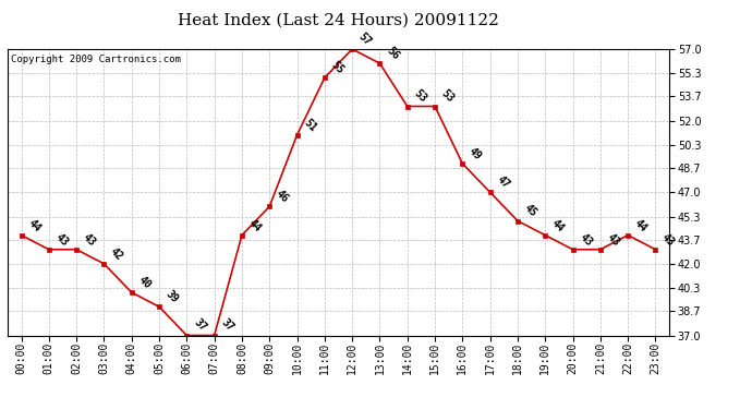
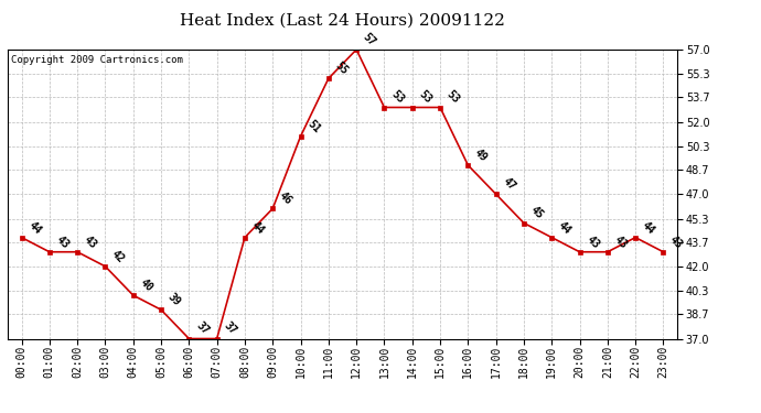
13:00: 56 -> 53
